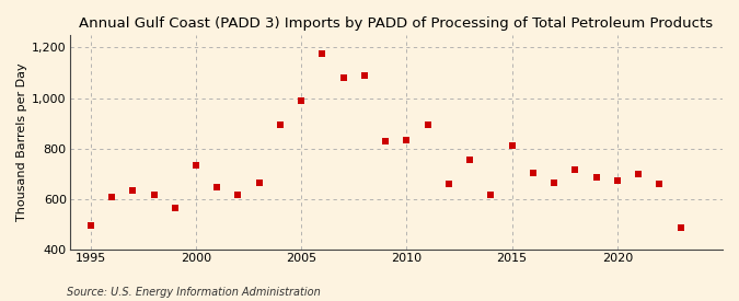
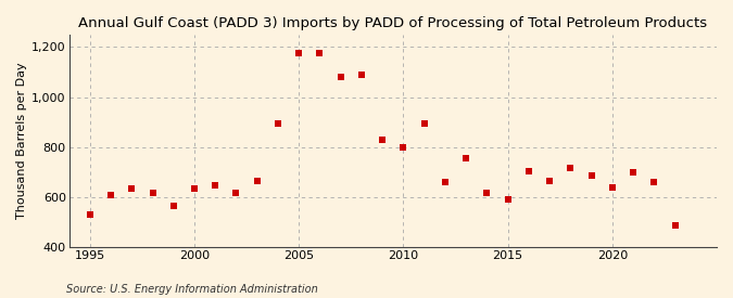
1995: 495 -> 530
2000: 735 -> 635
2005: 990 -> 1,175
2010: 835 -> 800
2015: 810 -> 590
2020: 675 -> 640
